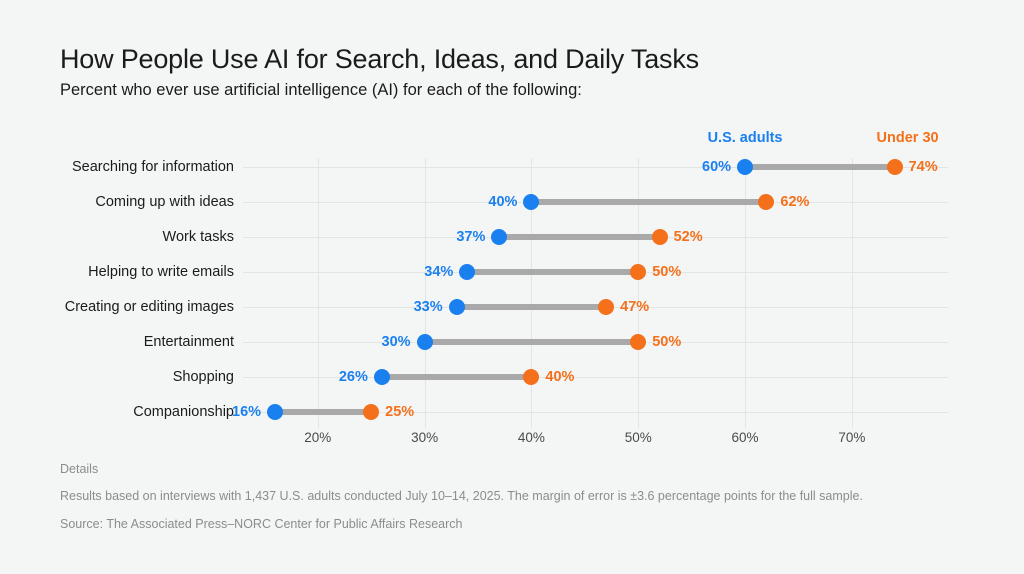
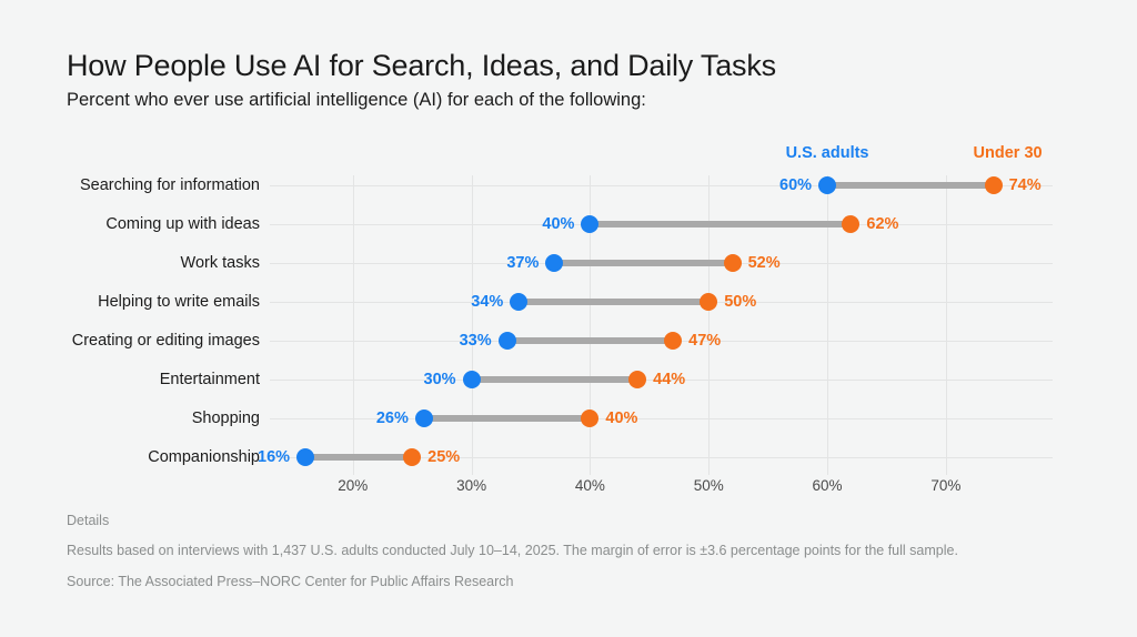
Under 30/Entertainment: 50% -> 44%
